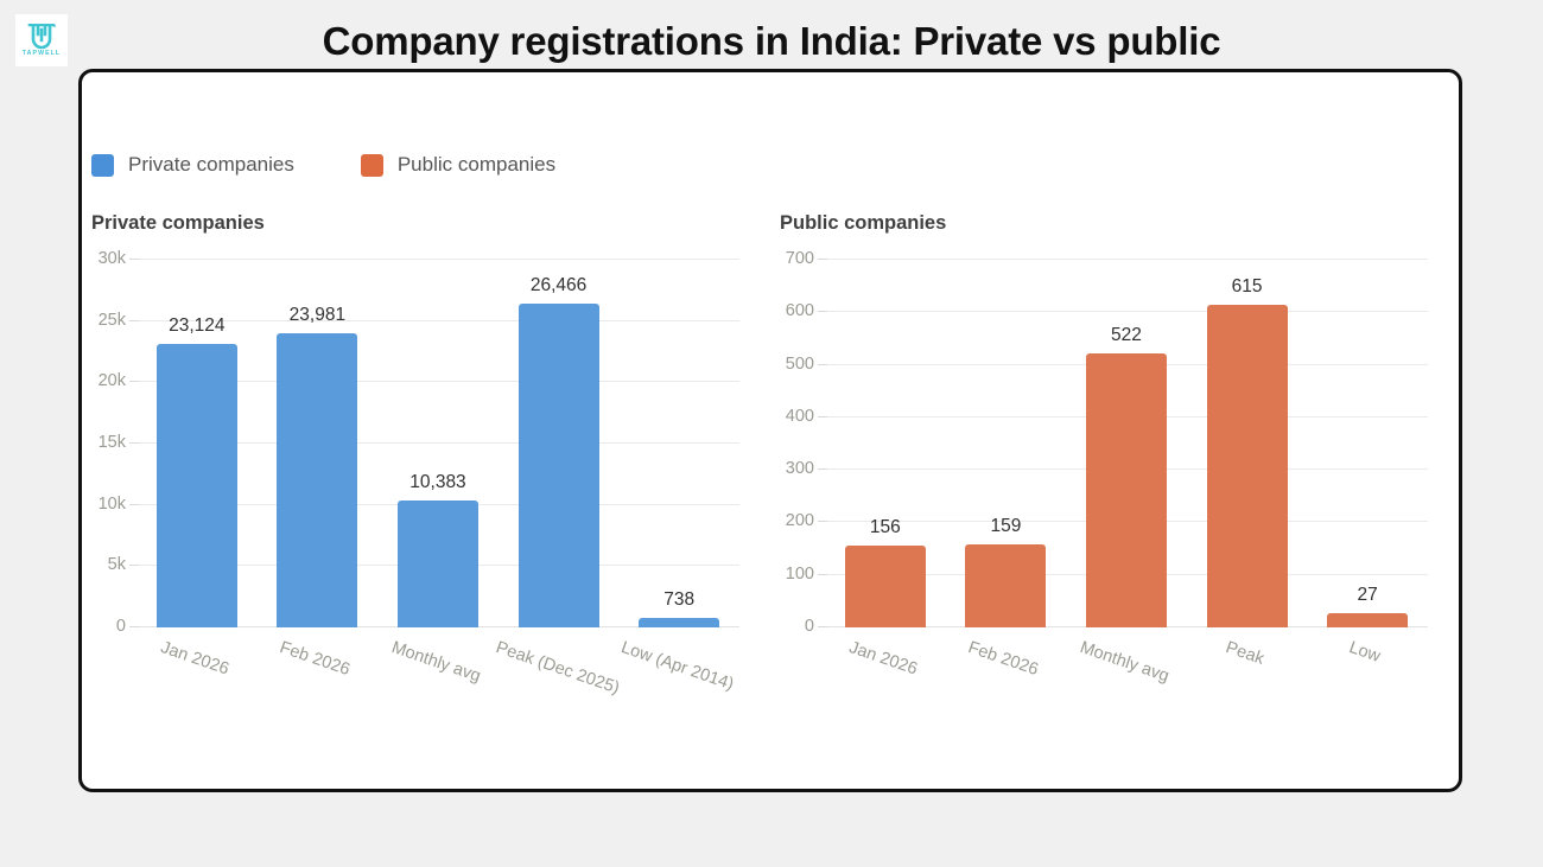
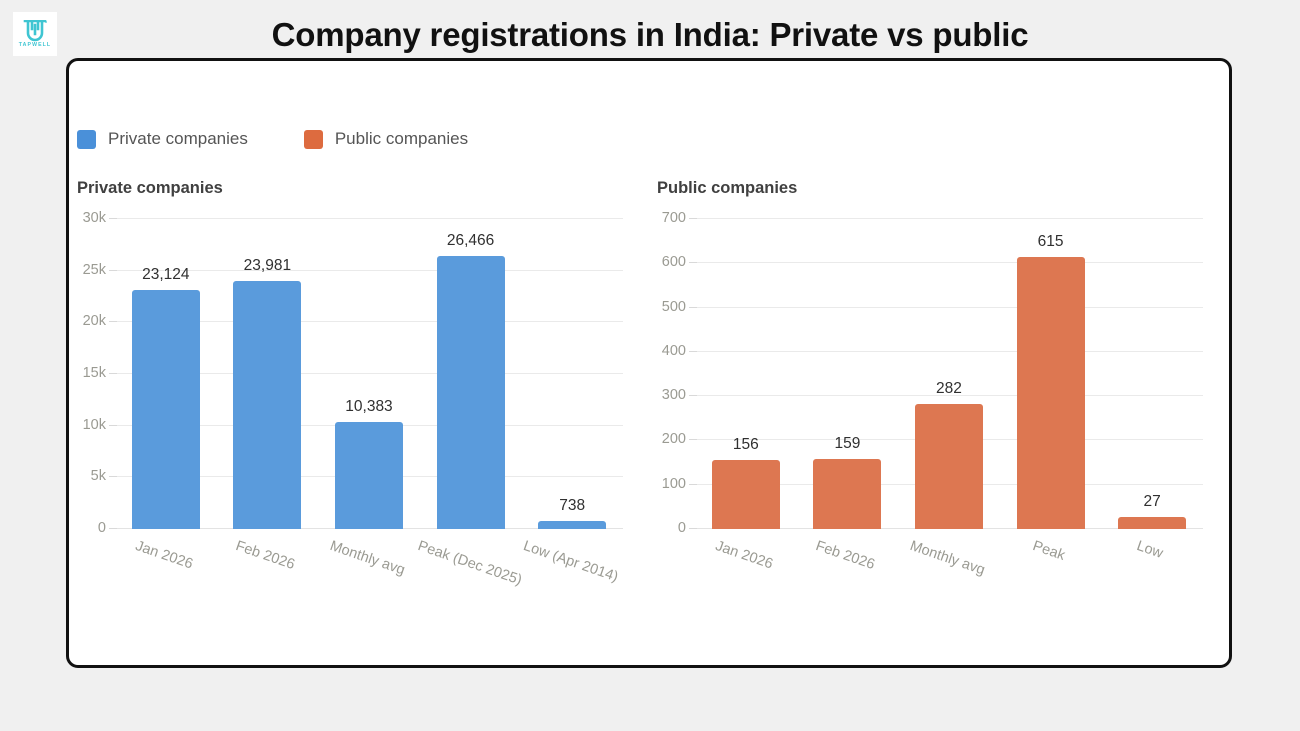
Public companies/Monthly avg: 522 -> 282
